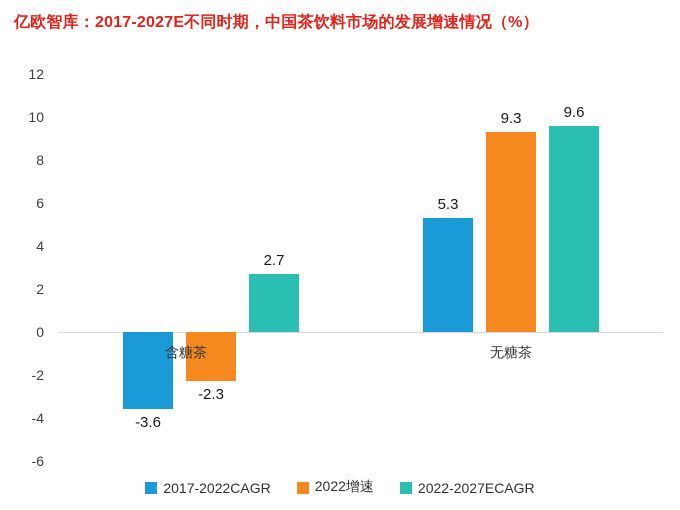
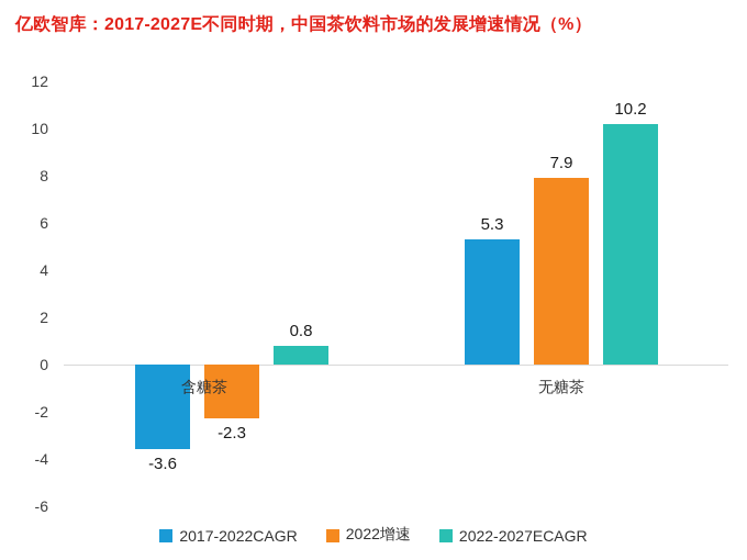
2022-2027ECAGR/含糖茶: 2.7 -> 0.8
2022增速/无糖茶: 9.3 -> 7.9
2022-2027ECAGR/无糖茶: 9.6 -> 10.2
